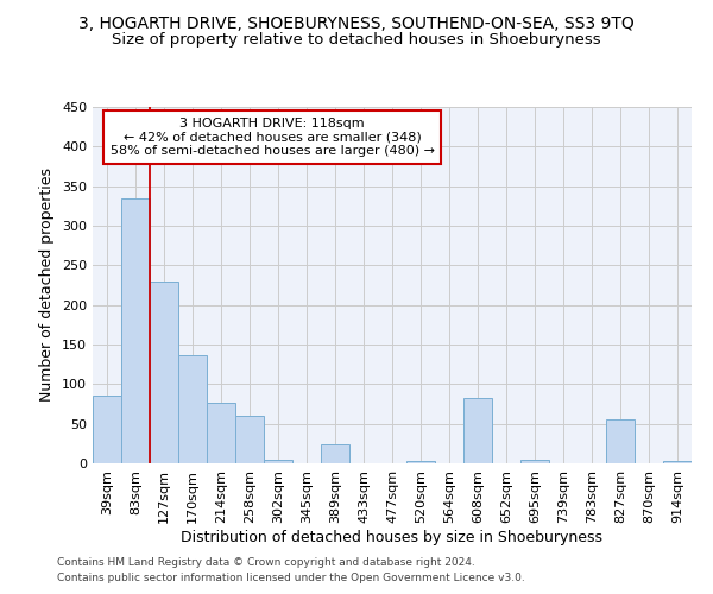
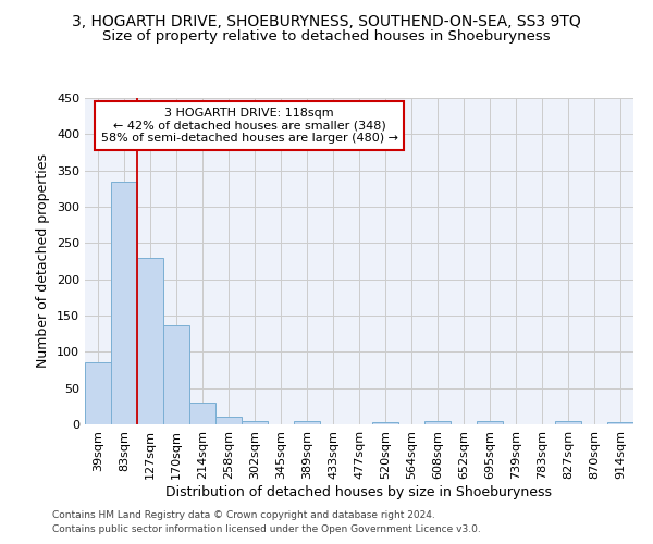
214sqm: 76 -> 30
258sqm: 60 -> 11
389sqm: 24 -> 5
608sqm: 82 -> 4
827sqm: 56 -> 4
